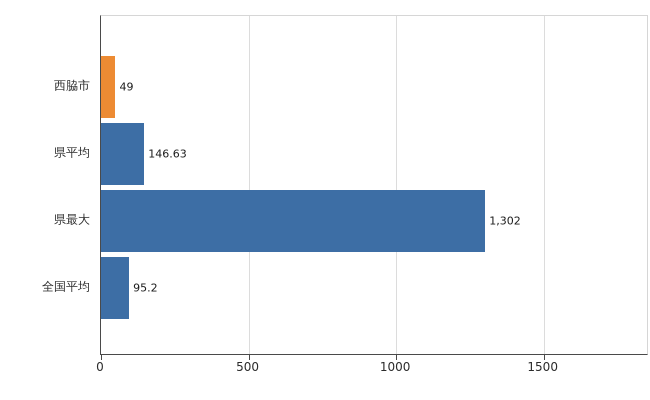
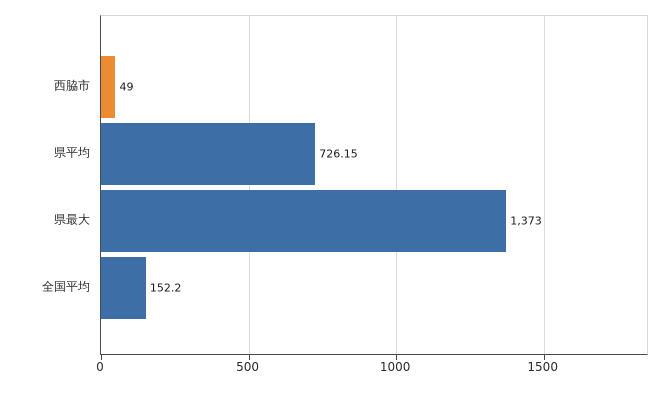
県平均: 146.63 -> 726.15
県最大: 1,302 -> 1,373
全国平均: 95.2 -> 152.2
